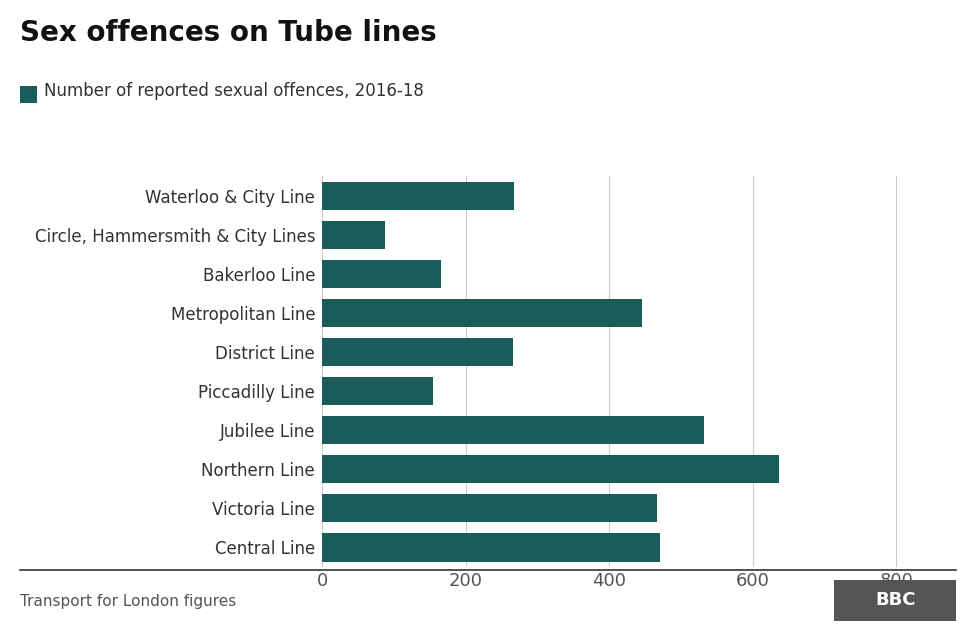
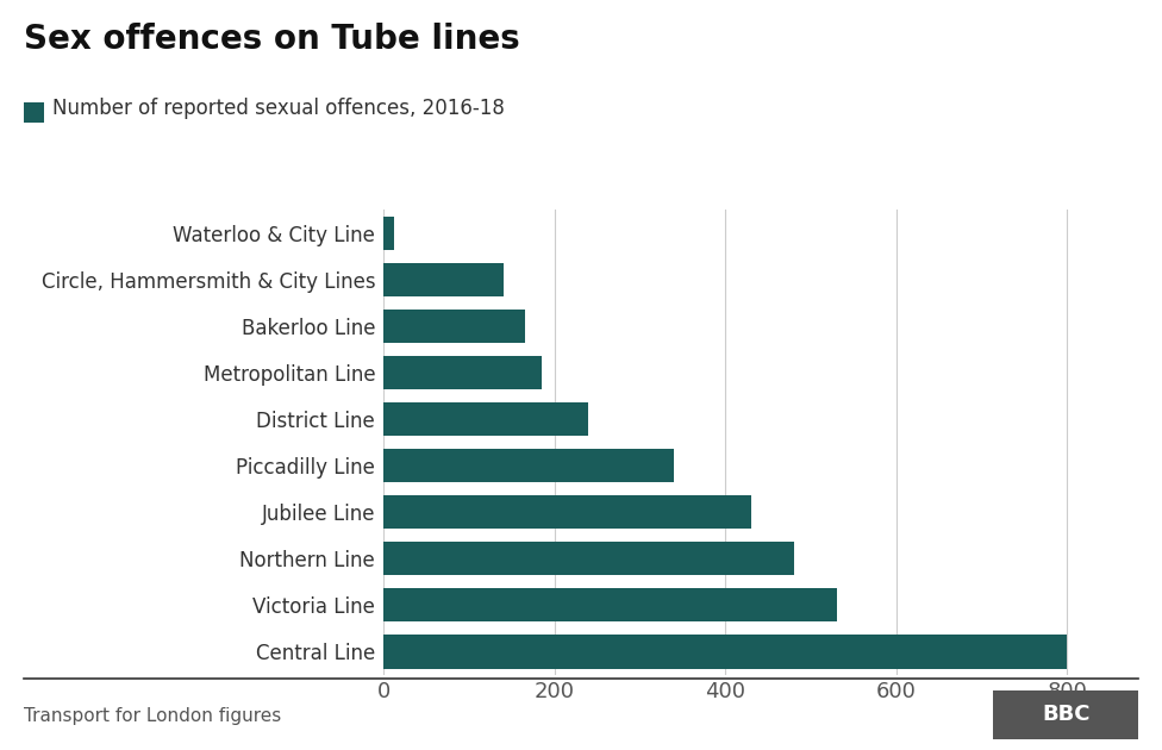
Waterloo & City Line: 268 -> 12
Circle, Hammersmith & City Lines: 88 -> 140
Metropolitan Line: 446 -> 185
District Line: 266 -> 240
Piccadilly Line: 154 -> 340
Jubilee Line: 532 -> 430
Northern Line: 636 -> 480
Victoria Line: 466 -> 530
Central Line: 470 -> 800
